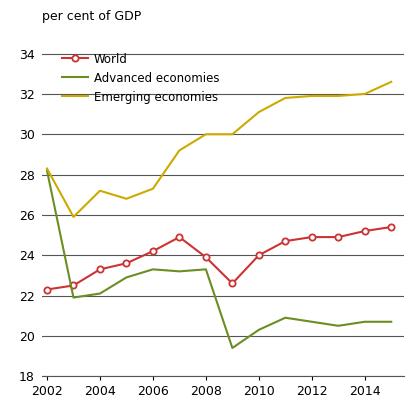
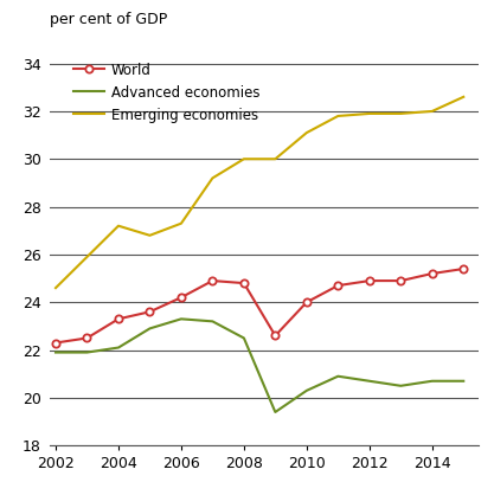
Advanced economies/2002: 28.2 -> 21.9
Emerging economies/2002: 28.3 -> 24.6
World/2008: 23.9 -> 24.8
Advanced economies/2008: 23.3 -> 22.5
